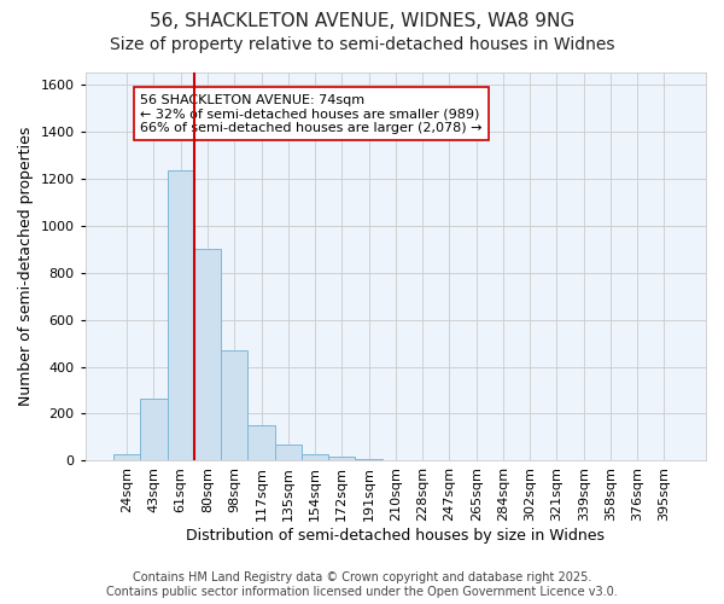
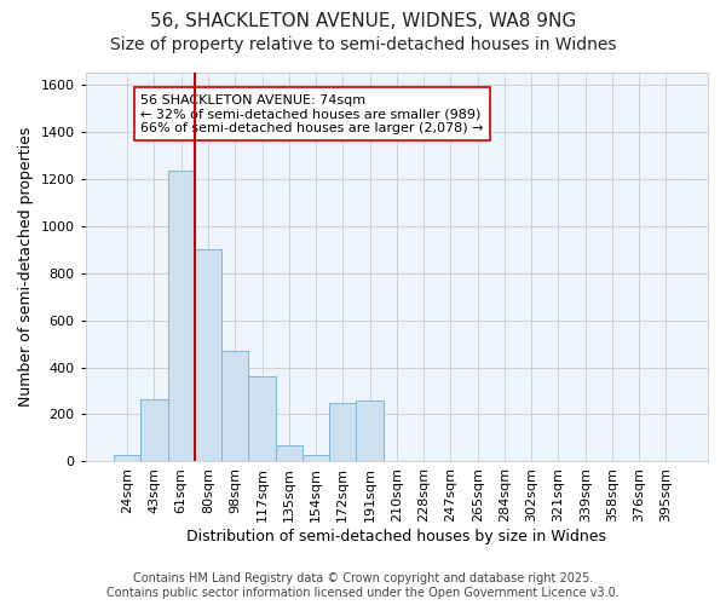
117sqm: 150 -> 360
172sqm: 20 -> 250
191sqm: 0 -> 260
